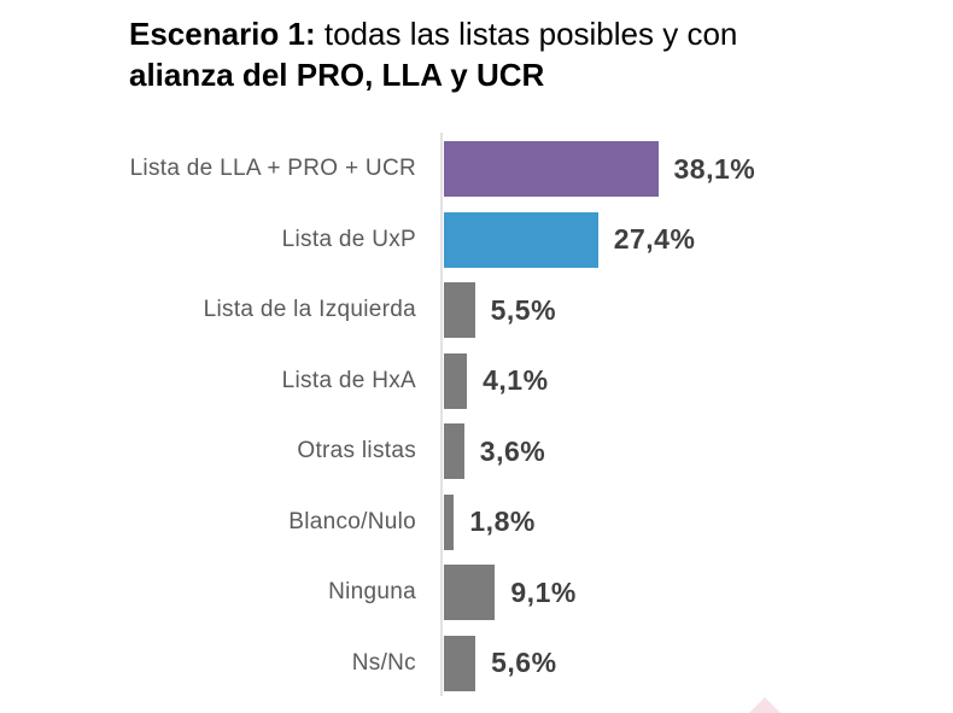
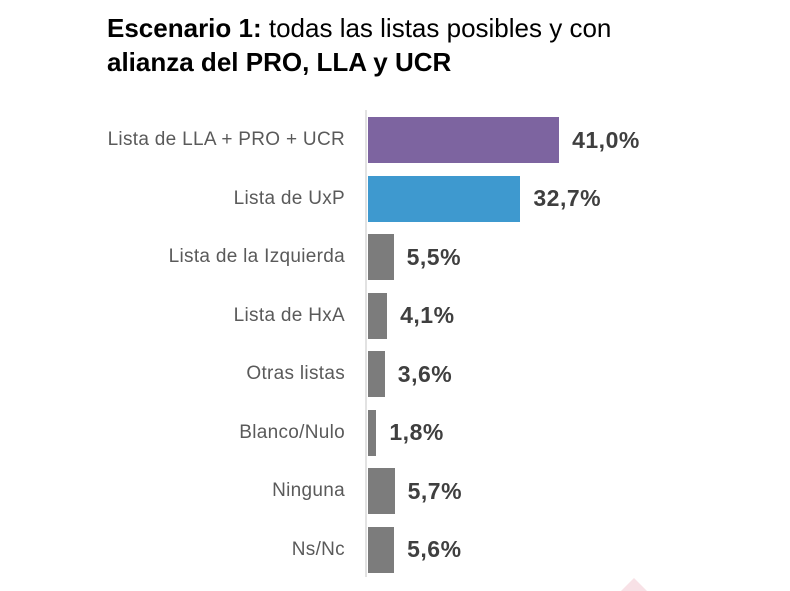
Lista de LLA + PRO + UCR: 38,1% -> 41,0%
Lista de UxP: 27,4% -> 32,7%
Ninguna: 9,1% -> 5,7%
